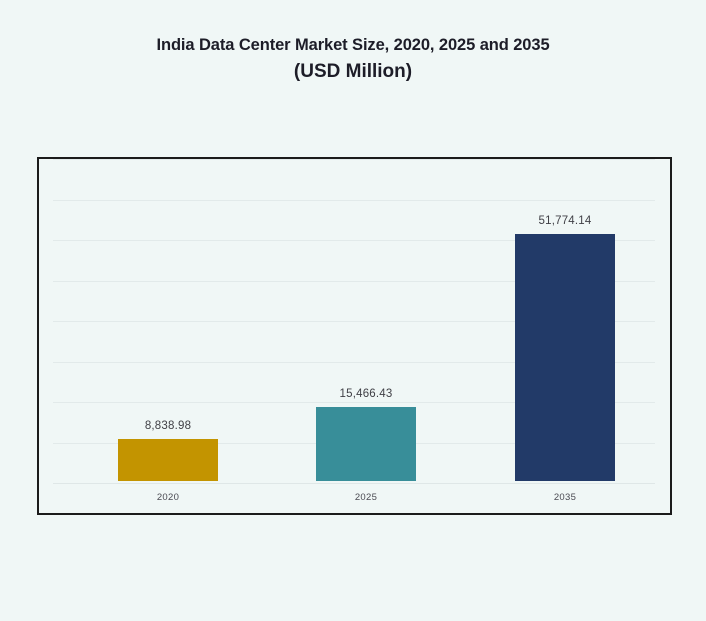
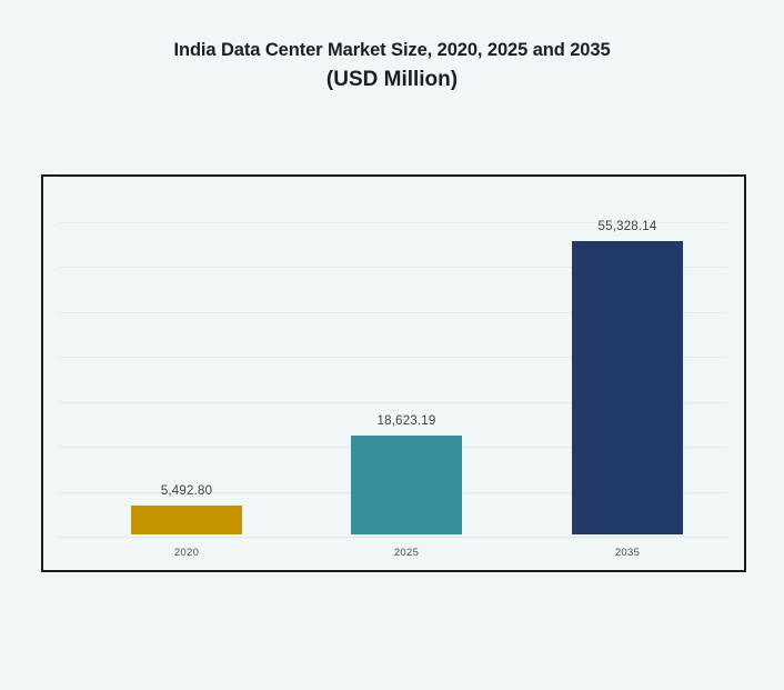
2020: 8,838.98 -> 5,492.80
2025: 15,466.43 -> 18,623.19
2035: 51,774.14 -> 55,328.14
